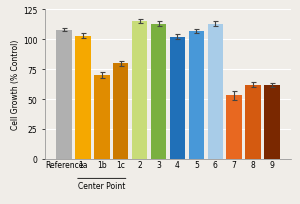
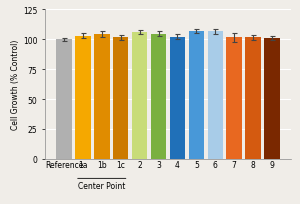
Reference: 108 -> 100
1b: 70 -> 104
1c: 80 -> 102
2: 115 -> 106
3: 113 -> 104
6: 113 -> 106
7: 53 -> 102
8: 62 -> 102
9: 62 -> 101
